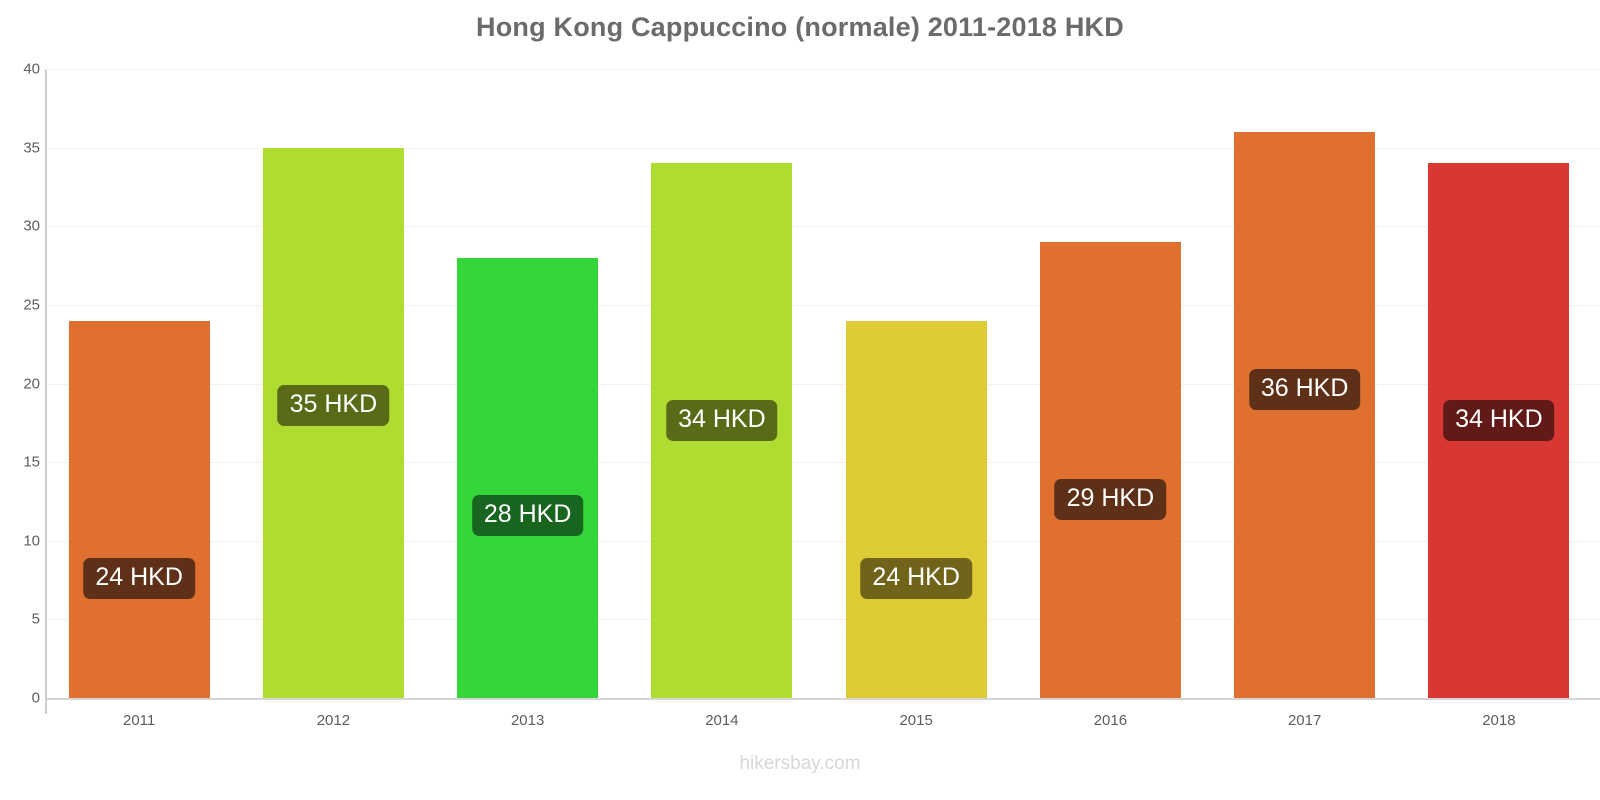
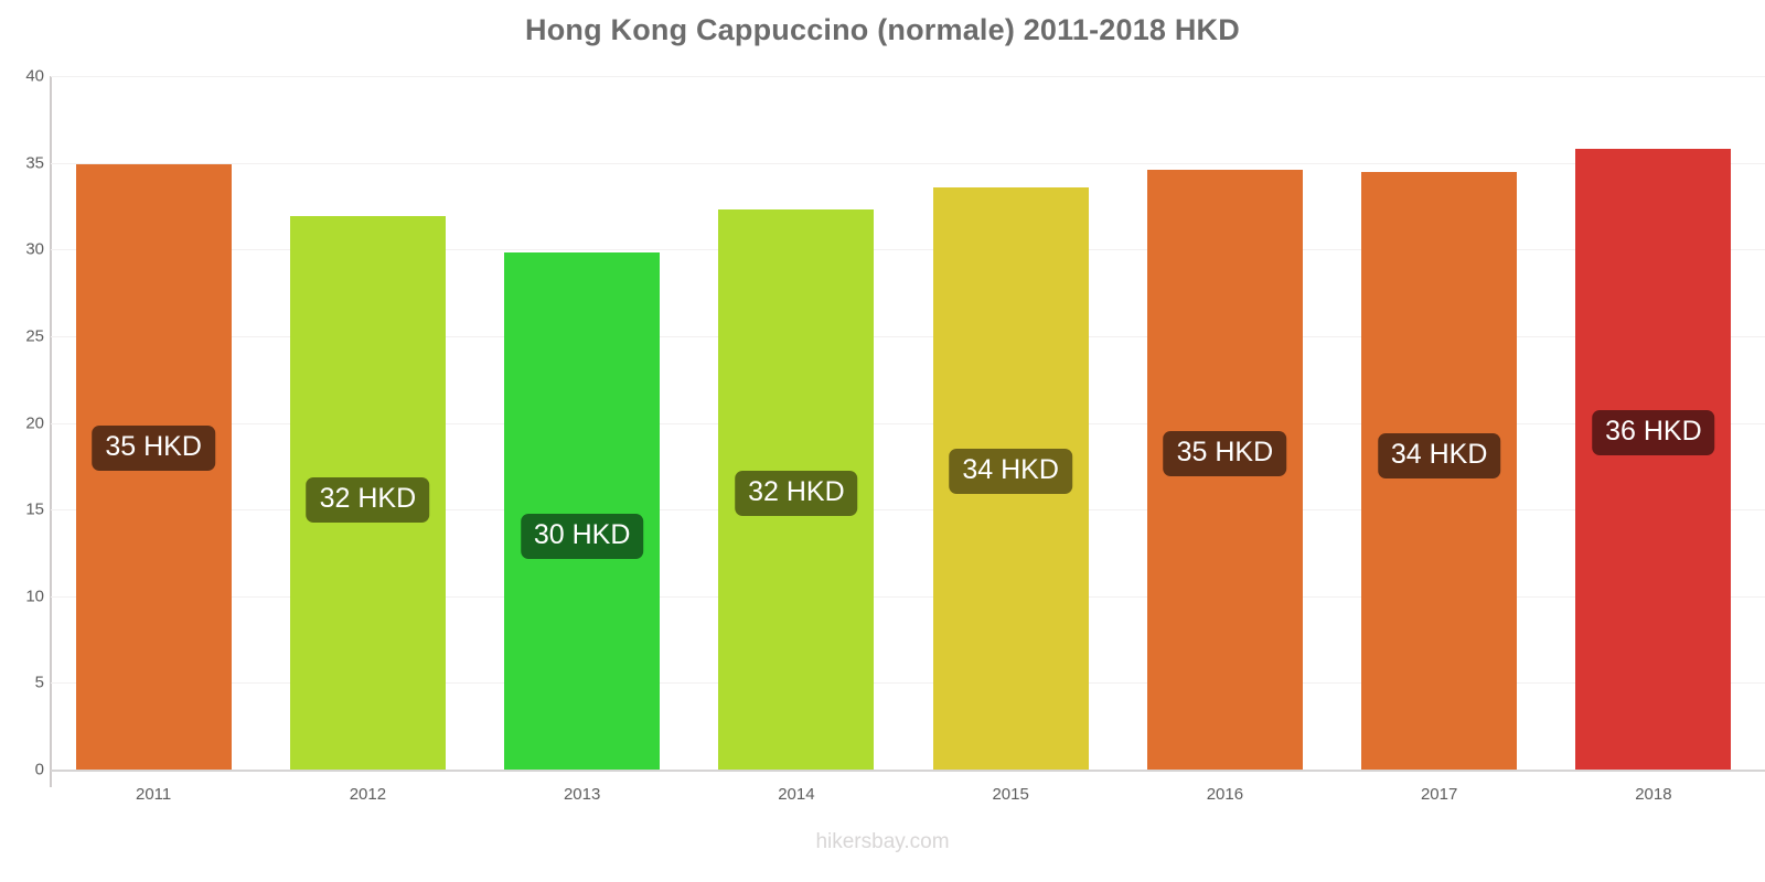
2011: 24 -> 35
2012: 35 -> 32
2013: 28 -> 30
2014: 34 -> 32
2015: 24 -> 34
2016: 29 -> 35
2017: 36 -> 34
2018: 34 -> 36
